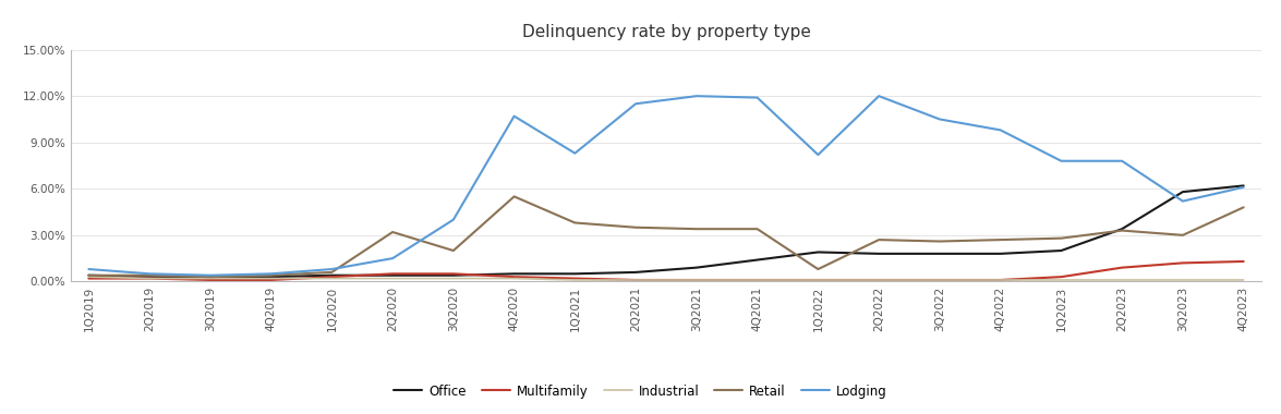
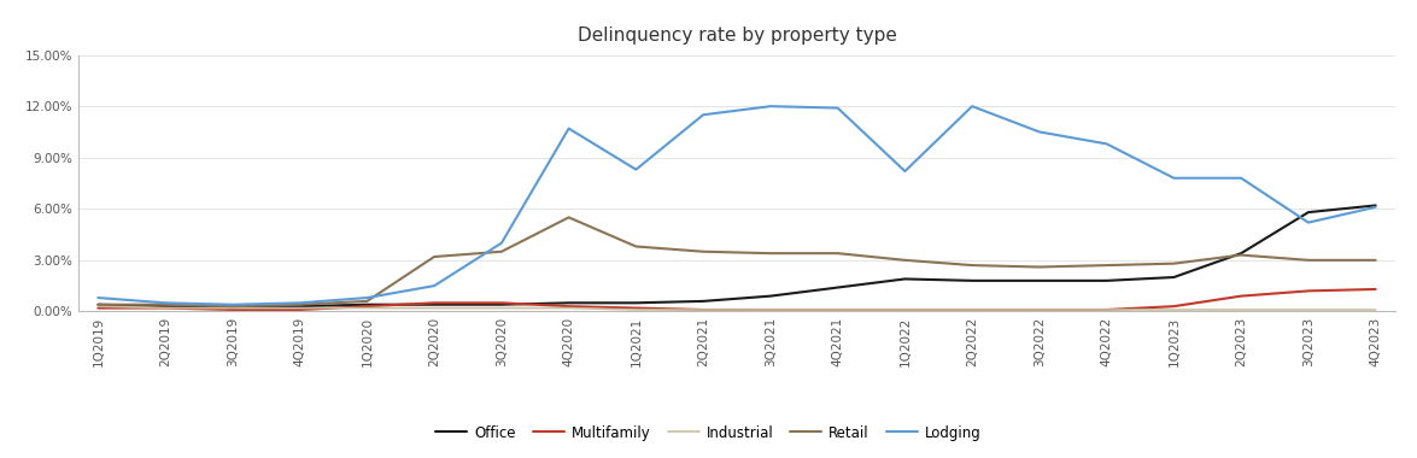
Retail/3Q2020: 2.0% -> 3.5%
Retail/1Q2022: 0.8% -> 3.0%
Retail/4Q2023: 4.8% -> 3.0%
